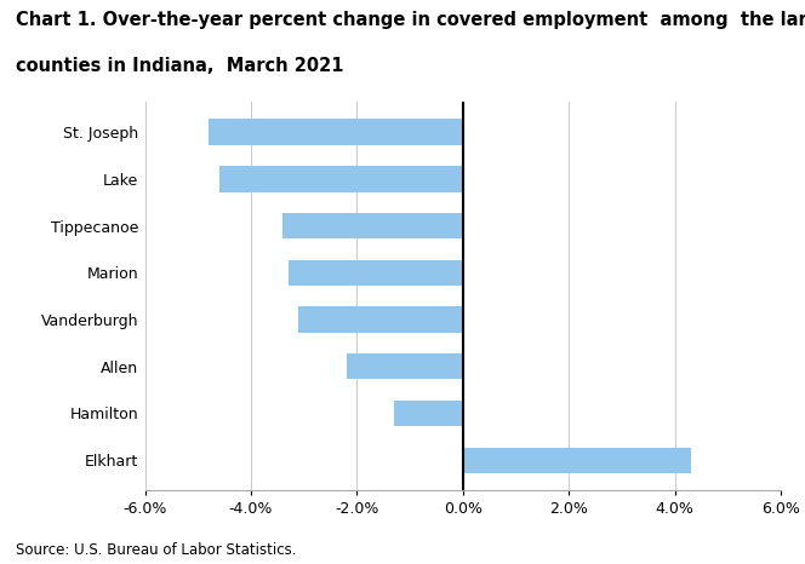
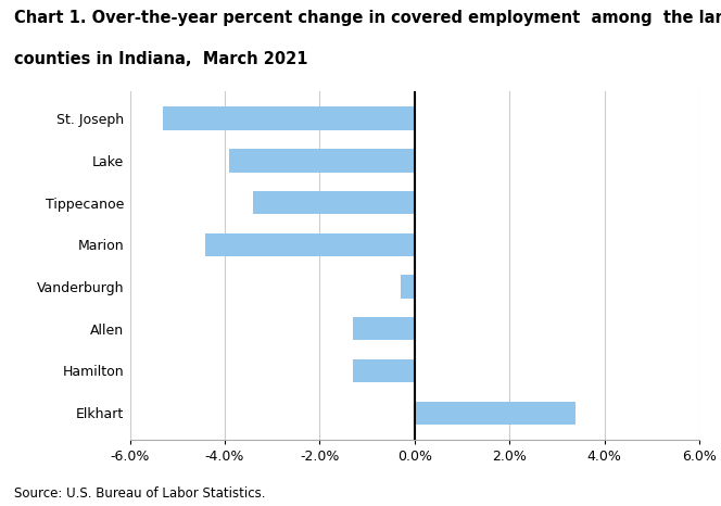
St. Joseph: -4.8% -> -5.3%
Lake: -4.6% -> -3.9%
Marion: -3.3% -> -4.4%
Vanderburgh: -3.1% -> -0.3%
Allen: -2.2% -> -1.3%
Elkhart: 4.3% -> 3.4%
